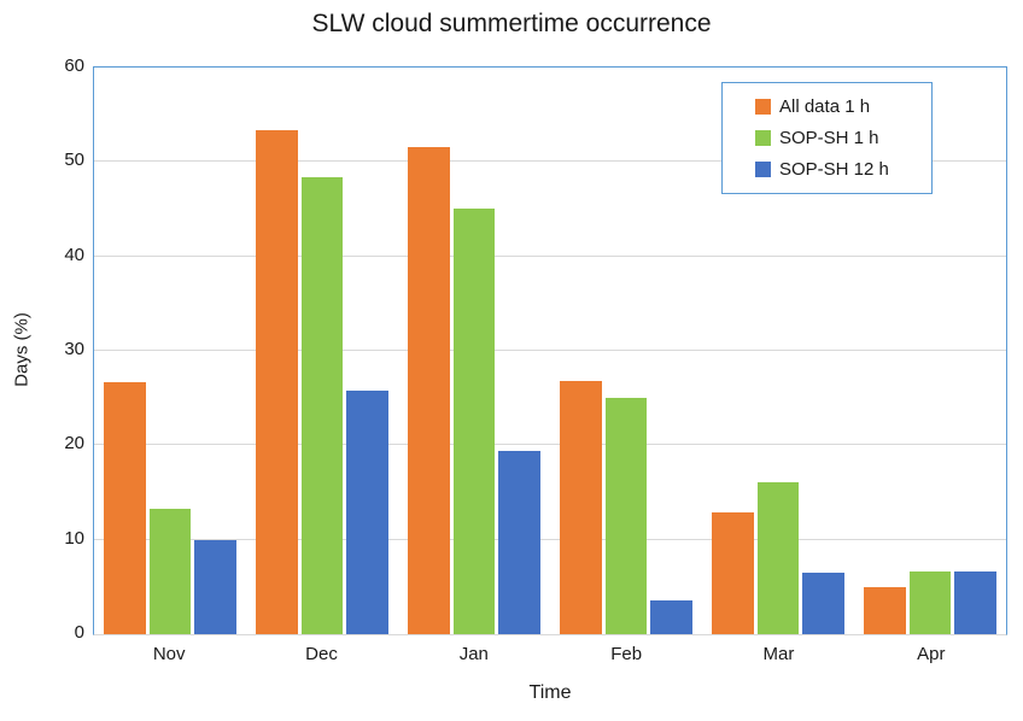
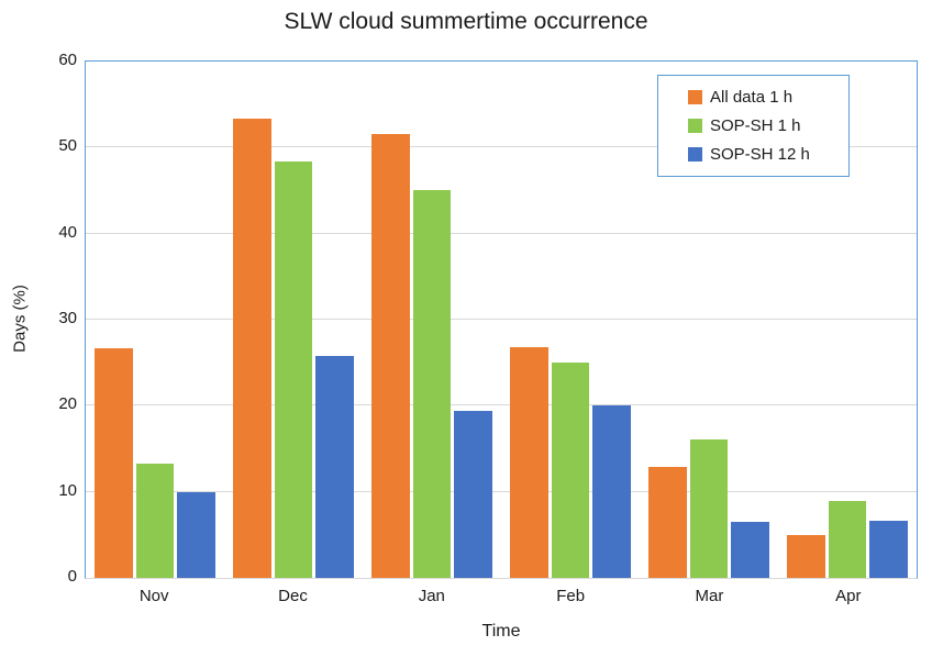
SOP-SH 12 h/Feb: 4 -> 20
SOP-SH 1 h/Apr: 7 -> 9
